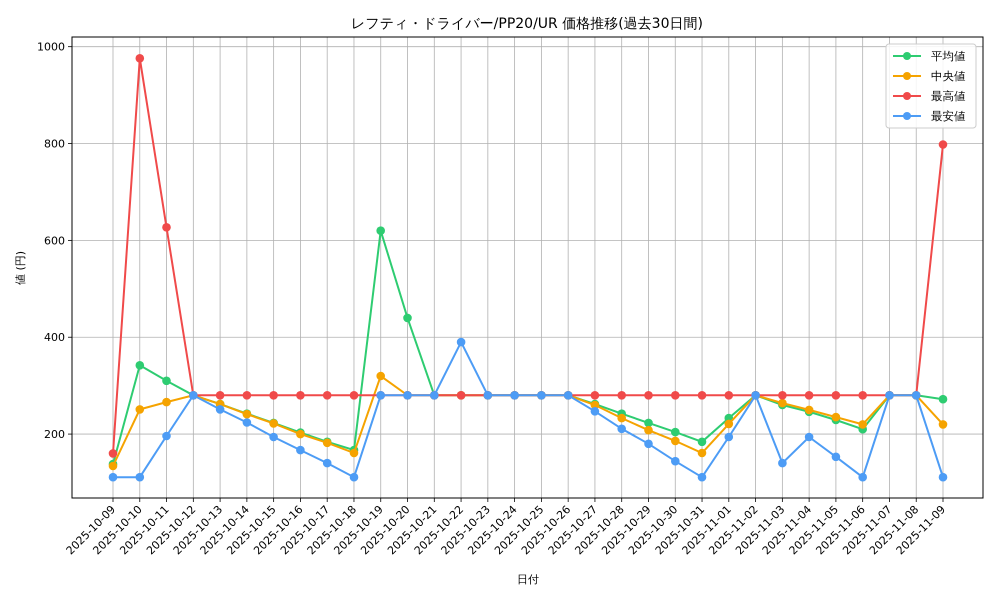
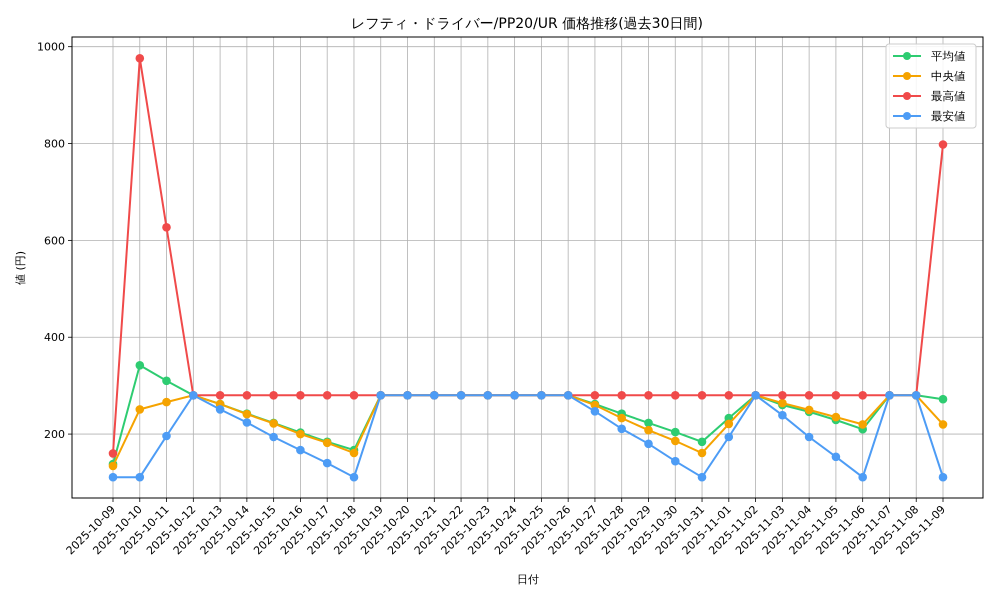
平均値/2025-10-19: 620 -> 280
中央値/2025-10-19: 320 -> 280
平均値/2025-10-20: 440 -> 280
最安値/2025-10-22: 390 -> 280
最安値/2025-11-03: 140 -> 240
